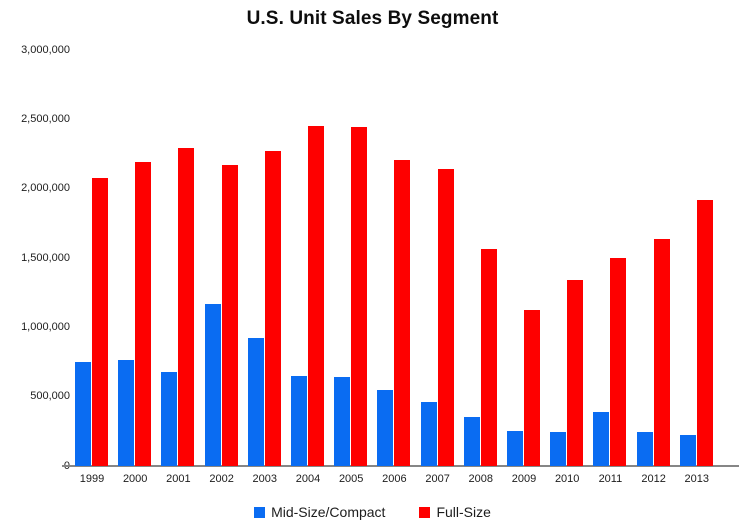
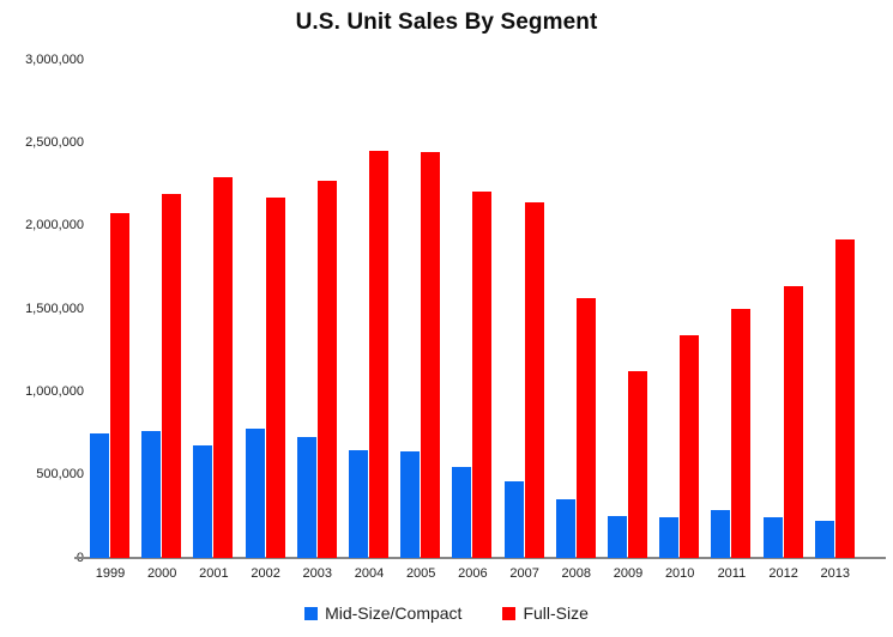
Mid-Size/Compact/2002: 1170000 -> 780000
Mid-Size/Compact/2003: 920000 -> 720000
Mid-Size/Compact/2011: 390000 -> 290000
